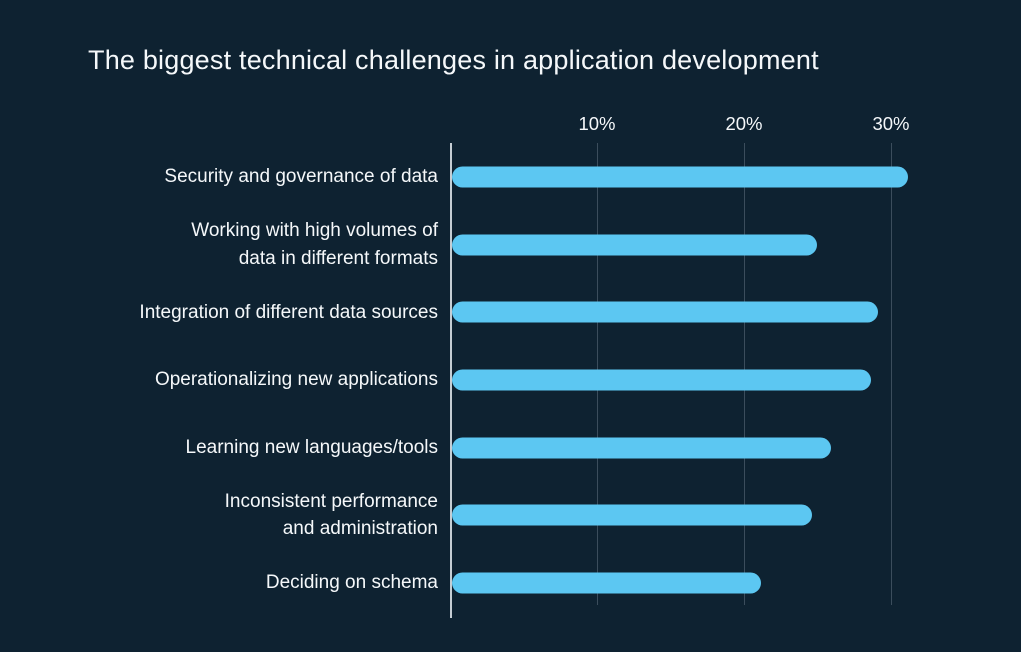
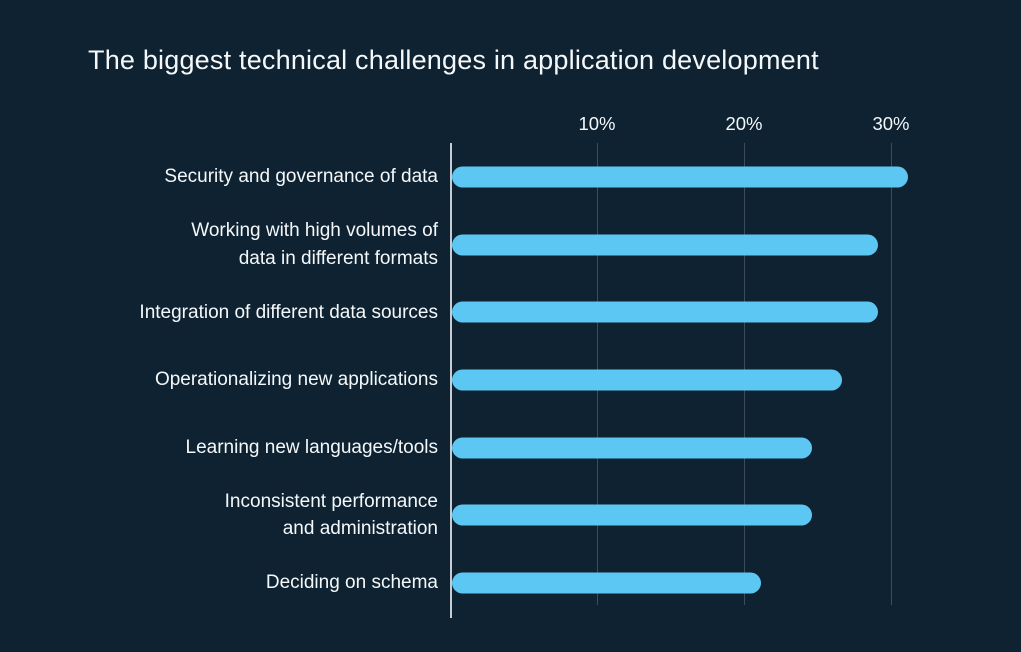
Working with high volumes of data in different formats: 24.8% -> 29.0%
Operationalizing new applications: 28.5% -> 26.5%
Learning new languages/tools: 25.8% -> 24.5%
